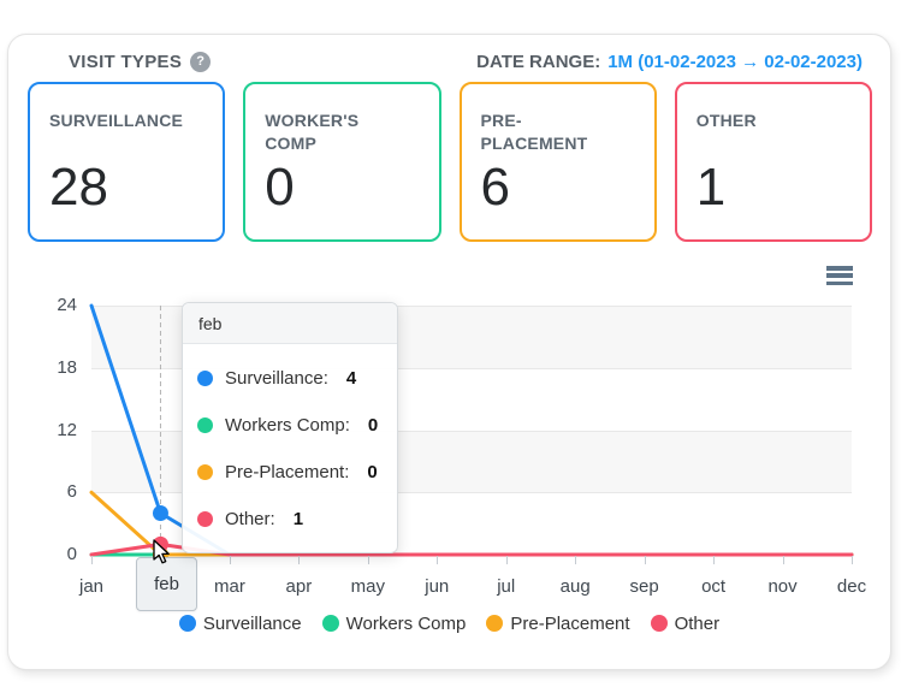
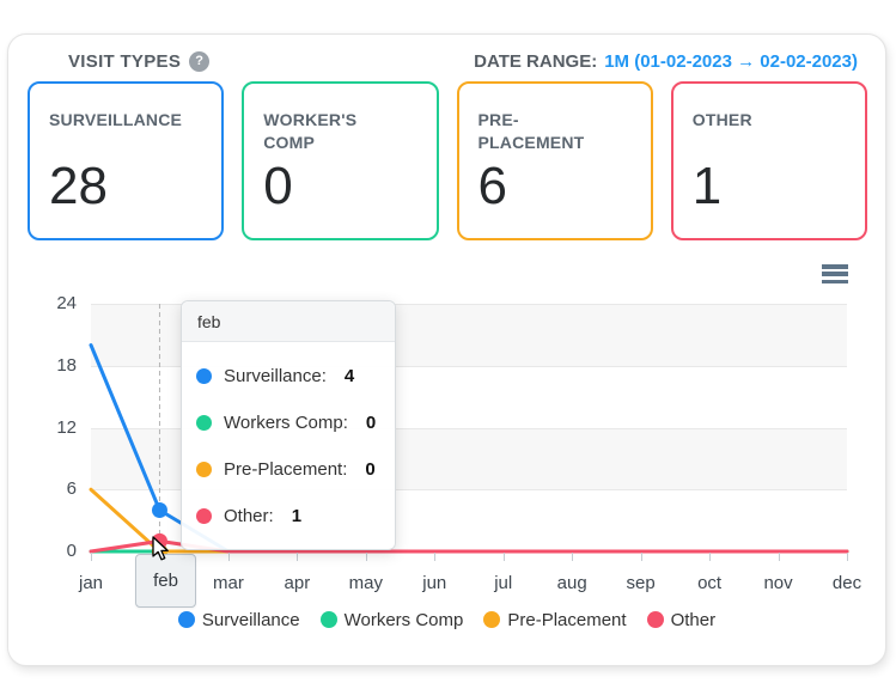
Surveillance/jan: 24 -> 20
